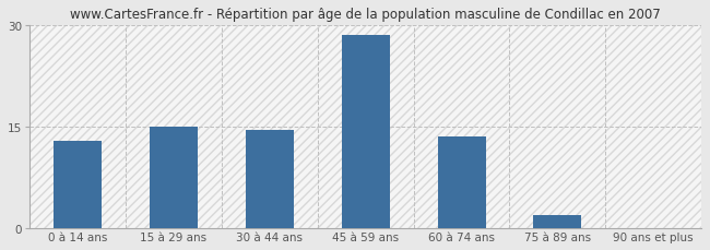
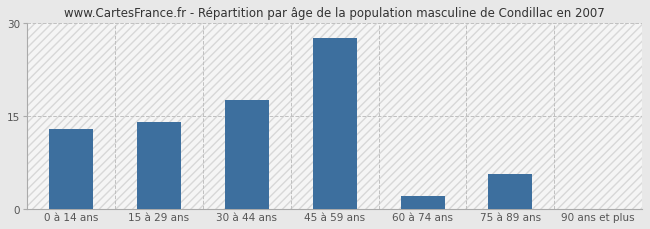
15 à 29 ans: 15.0 -> 14.0
30 à 44 ans: 14.5 -> 17.6
45 à 59 ans: 28.5 -> 27.6
60 à 74 ans: 13.5 -> 2.2
75 à 89 ans: 2.0 -> 5.6
